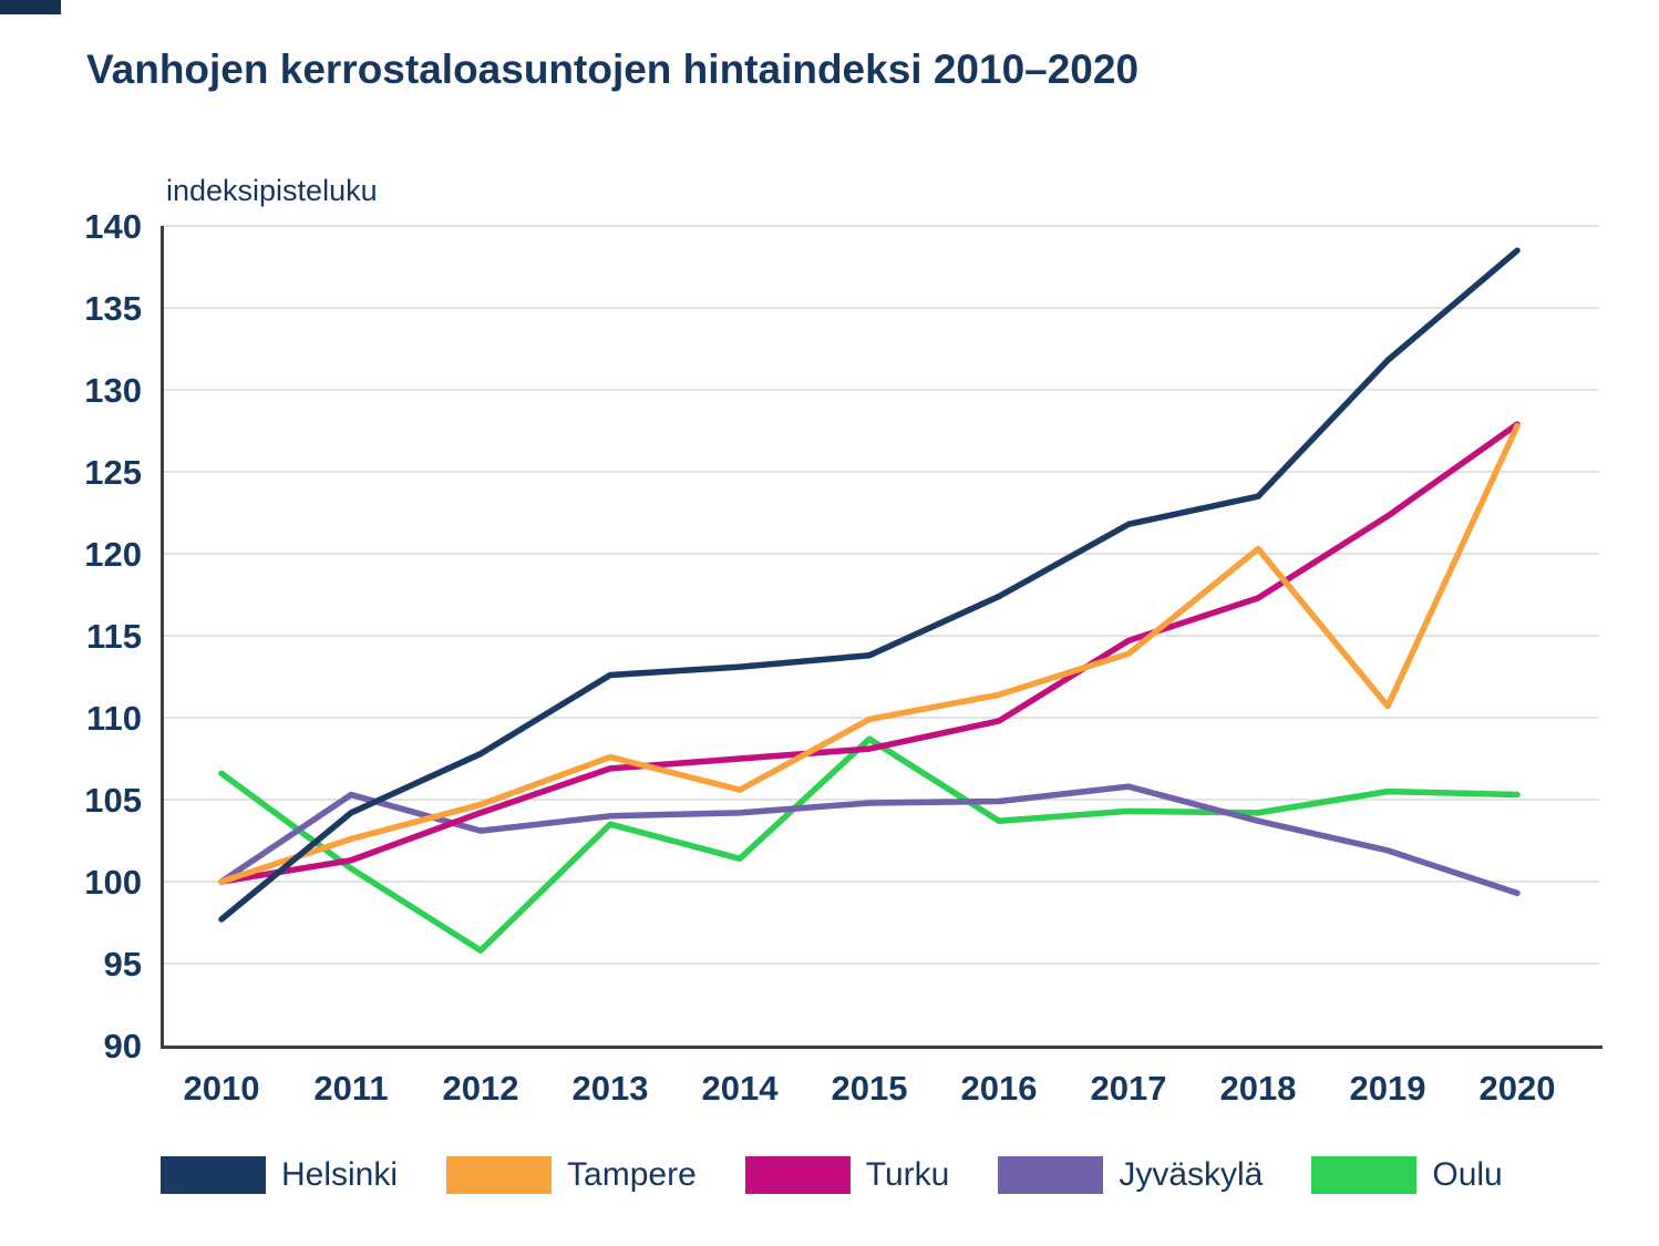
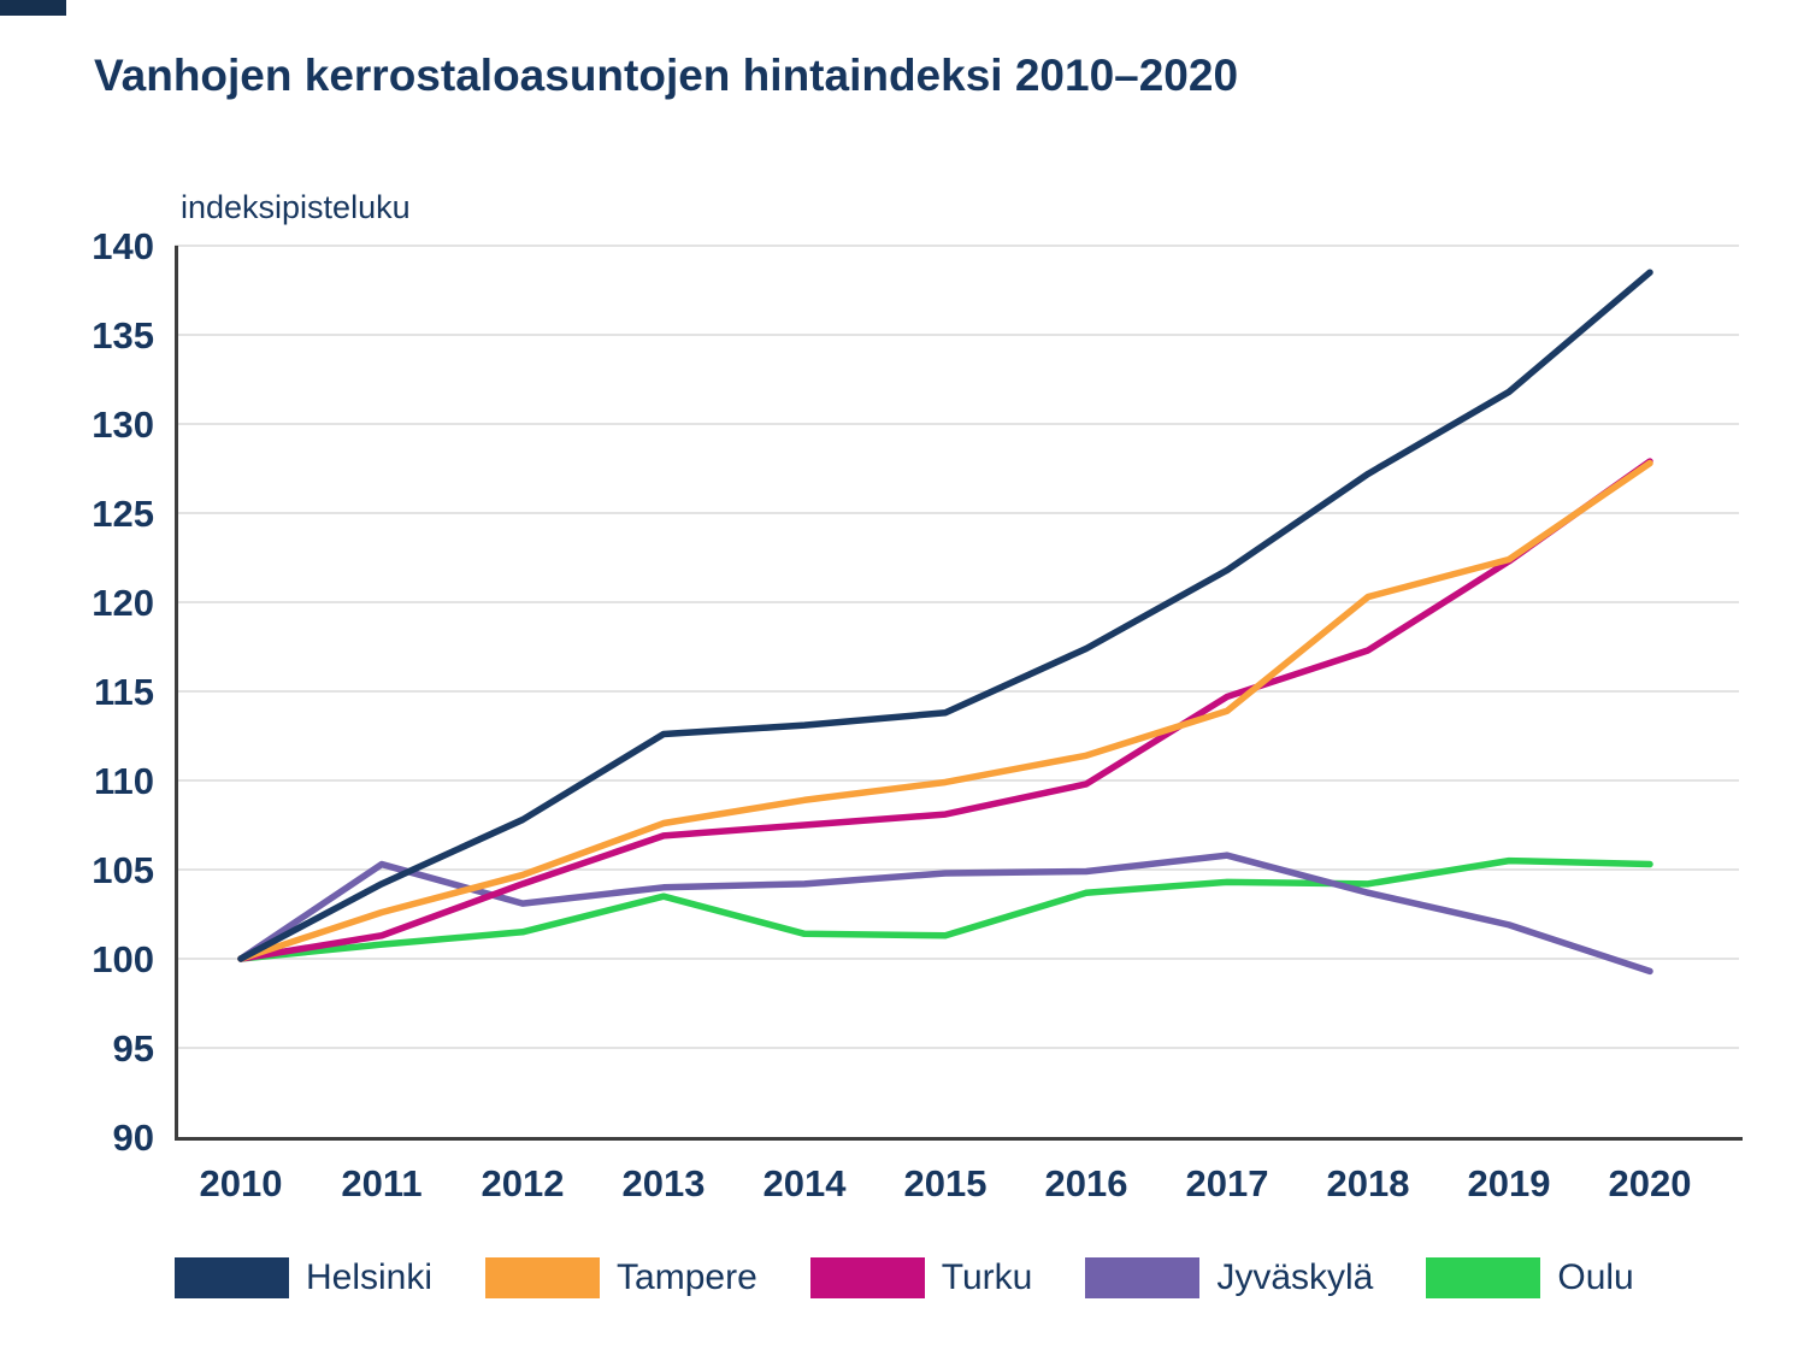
Helsinki/2010: 97.7 -> 100.0
Oulu/2010: 106.6 -> 100.0
Oulu/2012: 95.8 -> 101.5
Tampere/2014: 105.6 -> 108.9
Oulu/2015: 108.7 -> 101.3
Helsinki/2018: 123.5 -> 127.2
Tampere/2019: 110.7 -> 122.4
